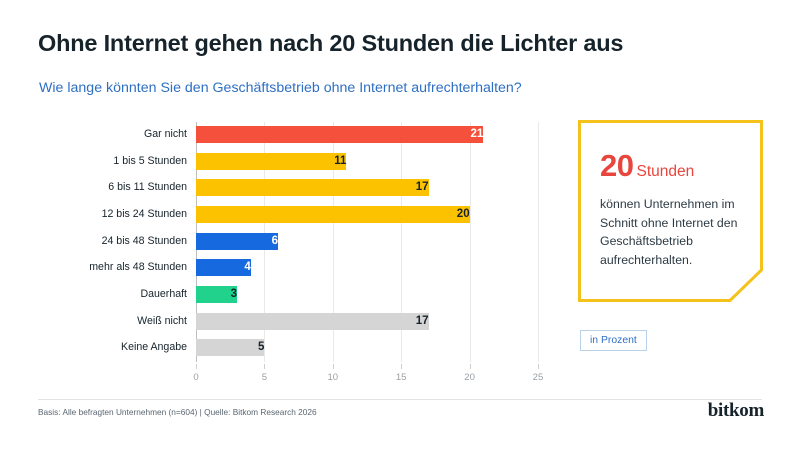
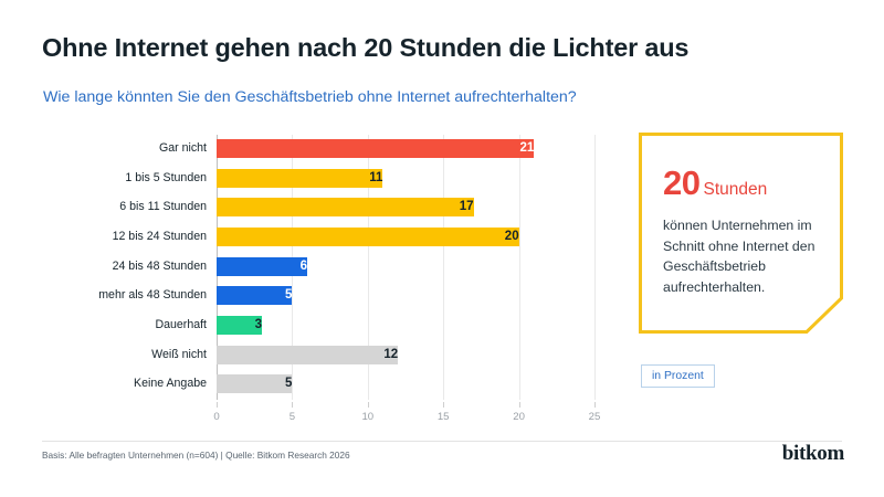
mehr als 48 Stunden: 4 -> 5
Weiß nicht: 17 -> 12
